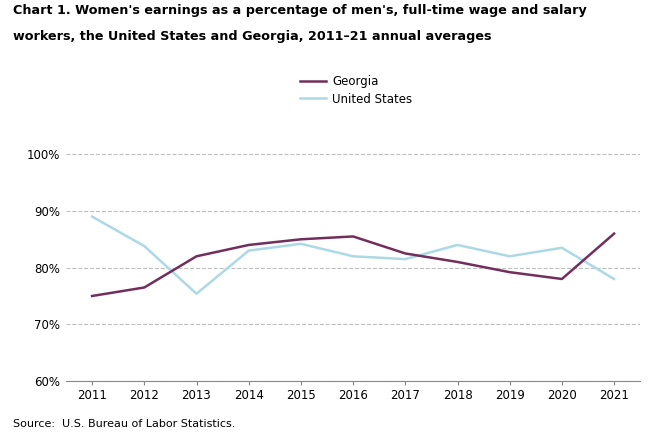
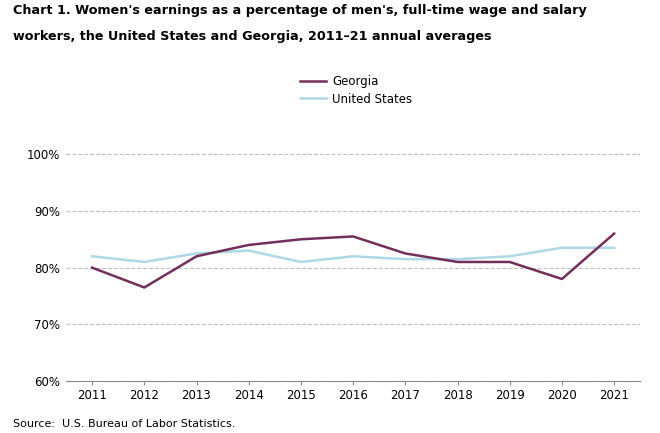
Georgia/2011: 75.0% -> 80.0%
United States/2011: 89.0% -> 82.0%
United States/2012: 83.8% -> 81.0%
United States/2013: 75.4% -> 82.5%
United States/2015: 84.2% -> 81.0%
United States/2018: 84.0% -> 81.5%
Georgia/2019: 79.2% -> 81.0%
United States/2021: 78.0% -> 83.5%
